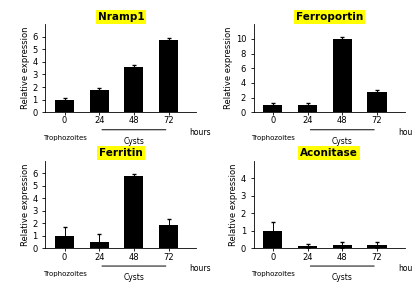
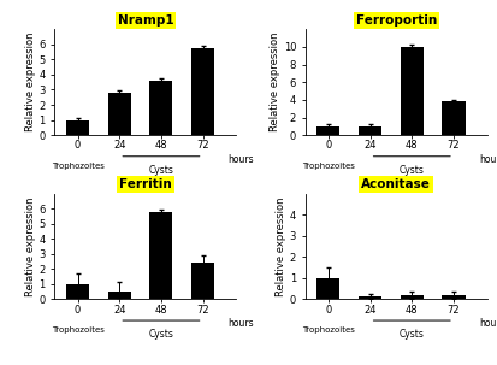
Nramp1/24: 1.8 -> 2.8
Ferroportin/72: 2.8 -> 3.8
Ferritin/72: 1.9 -> 2.4
